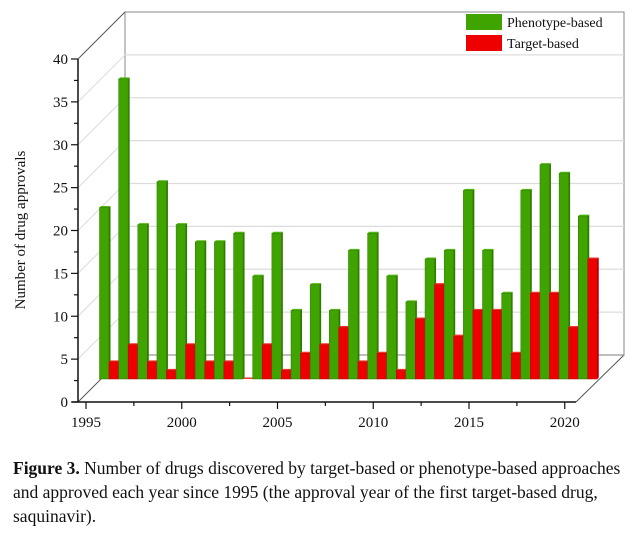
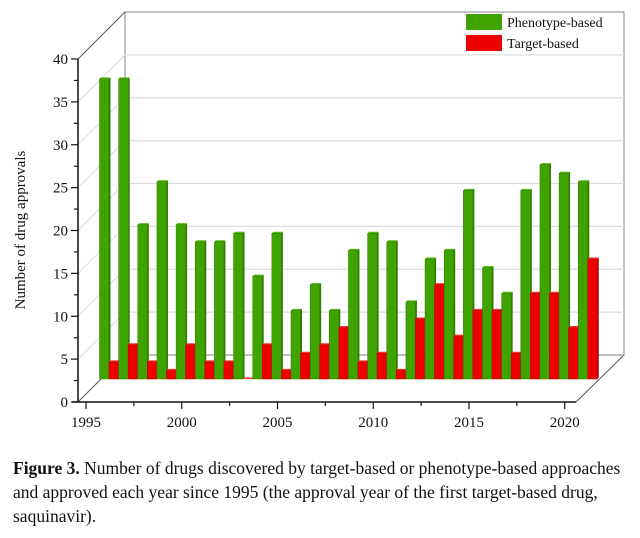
Phenotype-based/1995: 20 -> 35
Phenotype-based/2010: 12 -> 16
Phenotype-based/2015: 15 -> 13
Phenotype-based/2020: 19 -> 23
